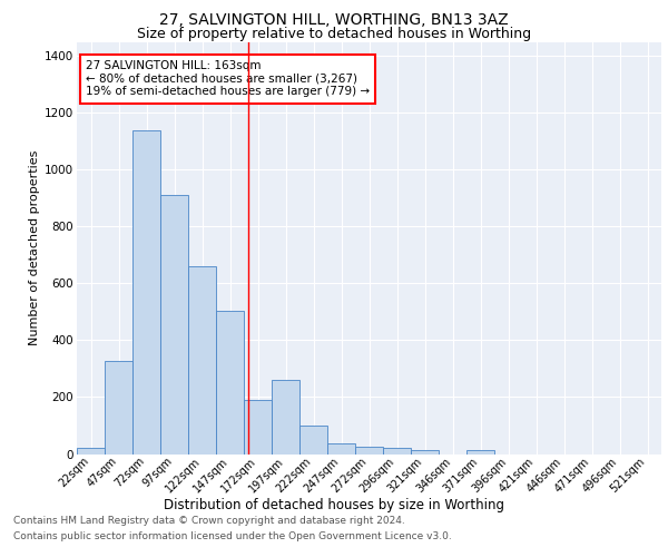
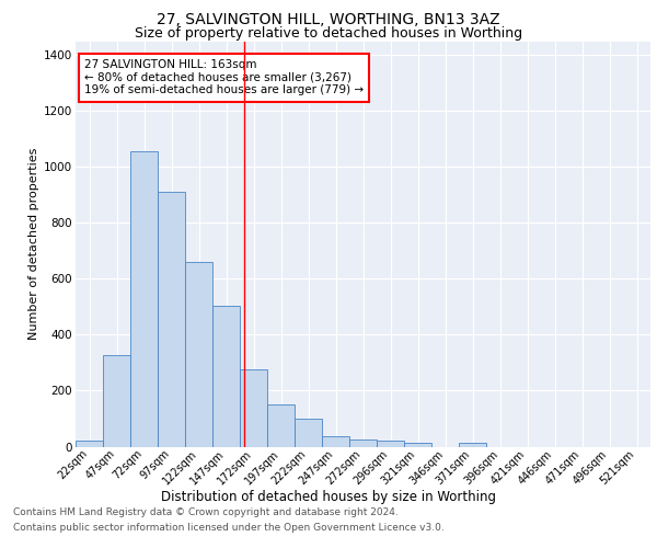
72sqm: 1140 -> 1055
172sqm: 190 -> 278
197sqm: 260 -> 150
